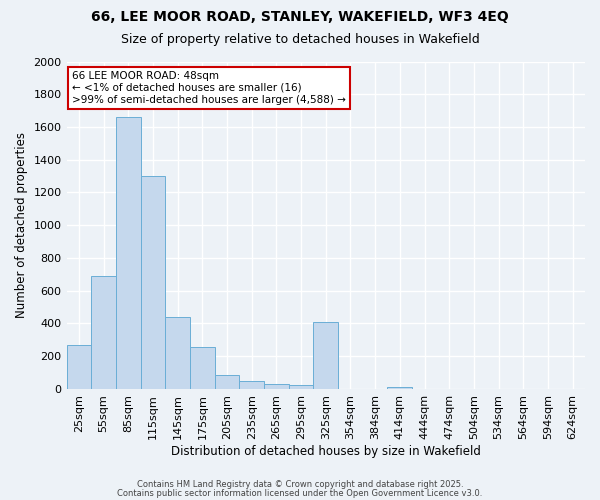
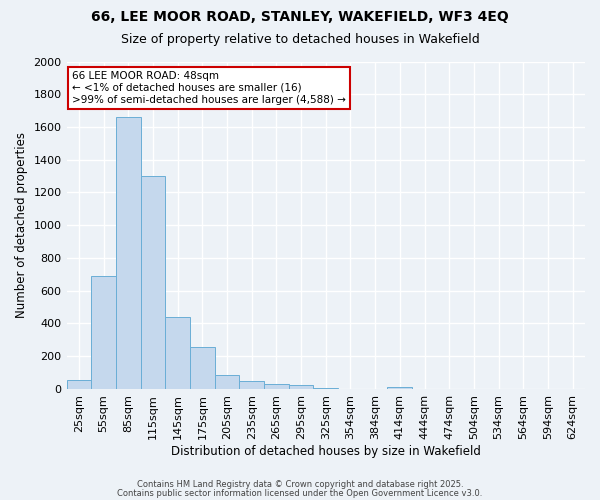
25sqm: 270 -> 60
325sqm: 410 -> 10
